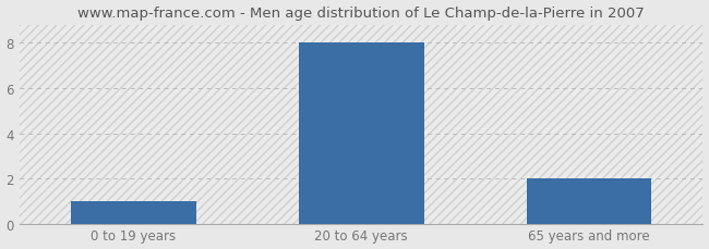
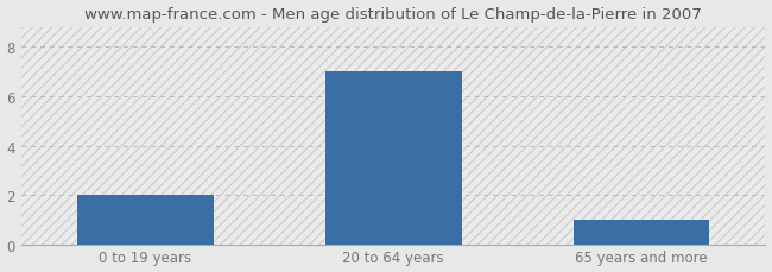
0 to 19 years: 1 -> 2
20 to 64 years: 8 -> 7
65 years and more: 2 -> 1
